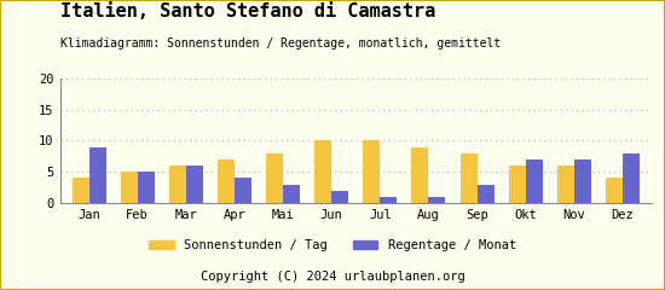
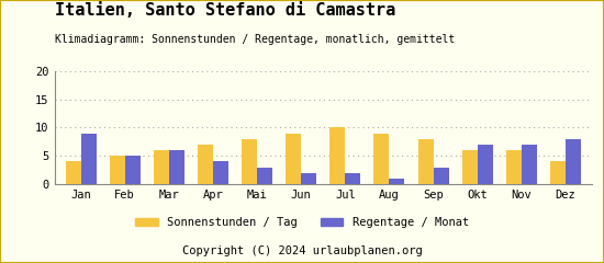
Sonnenstunden / Tag/Jun: 10 -> 9
Regentage / Monat/Jul: 1 -> 2
